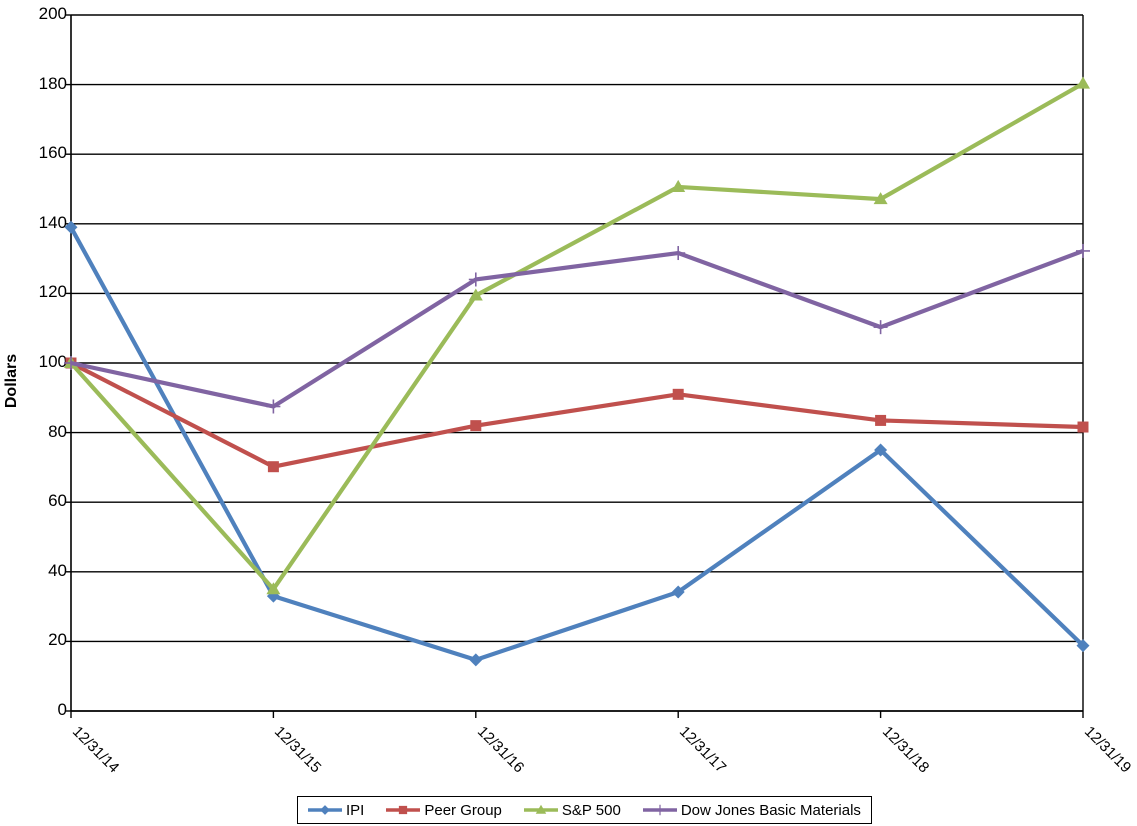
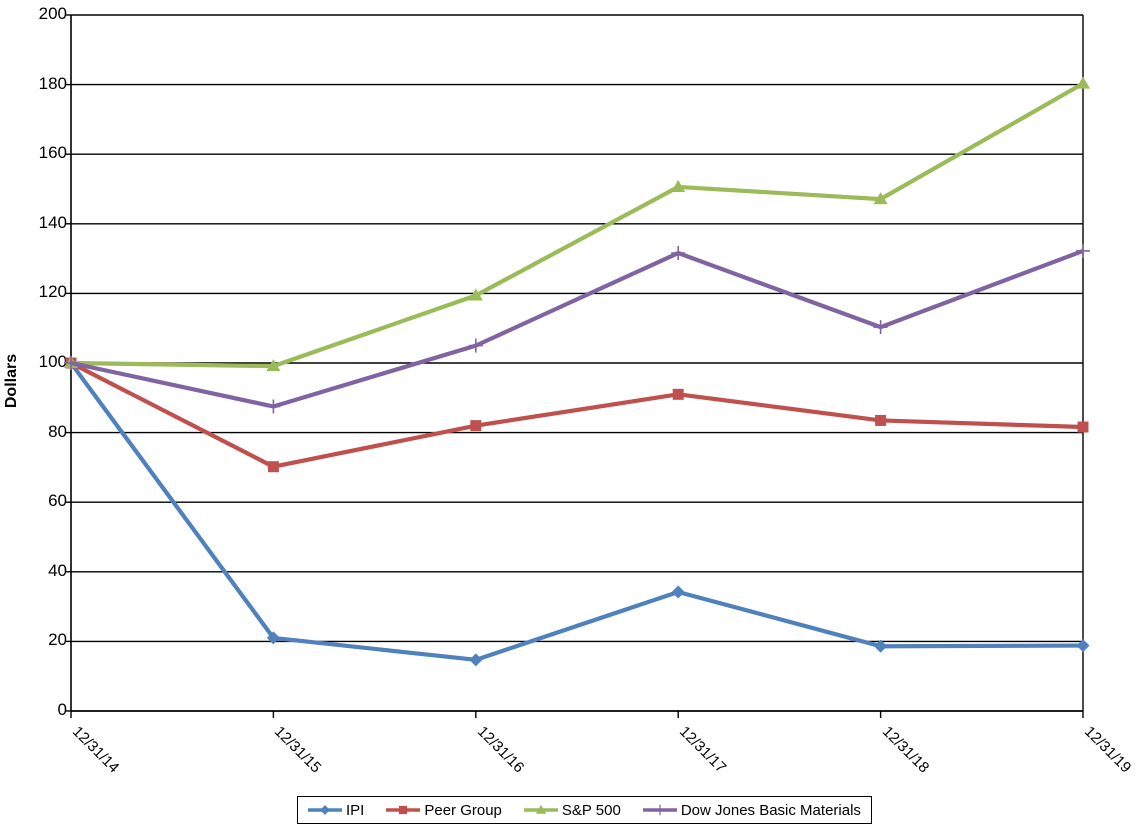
IPI/12/31/14: 139 -> 100
IPI/12/31/15: 33 -> 21
S&P 500/12/31/15: 35 -> 99
Dow Jones Basic Materials/12/31/16: 124 -> 105
IPI/12/31/18: 75 -> 19
